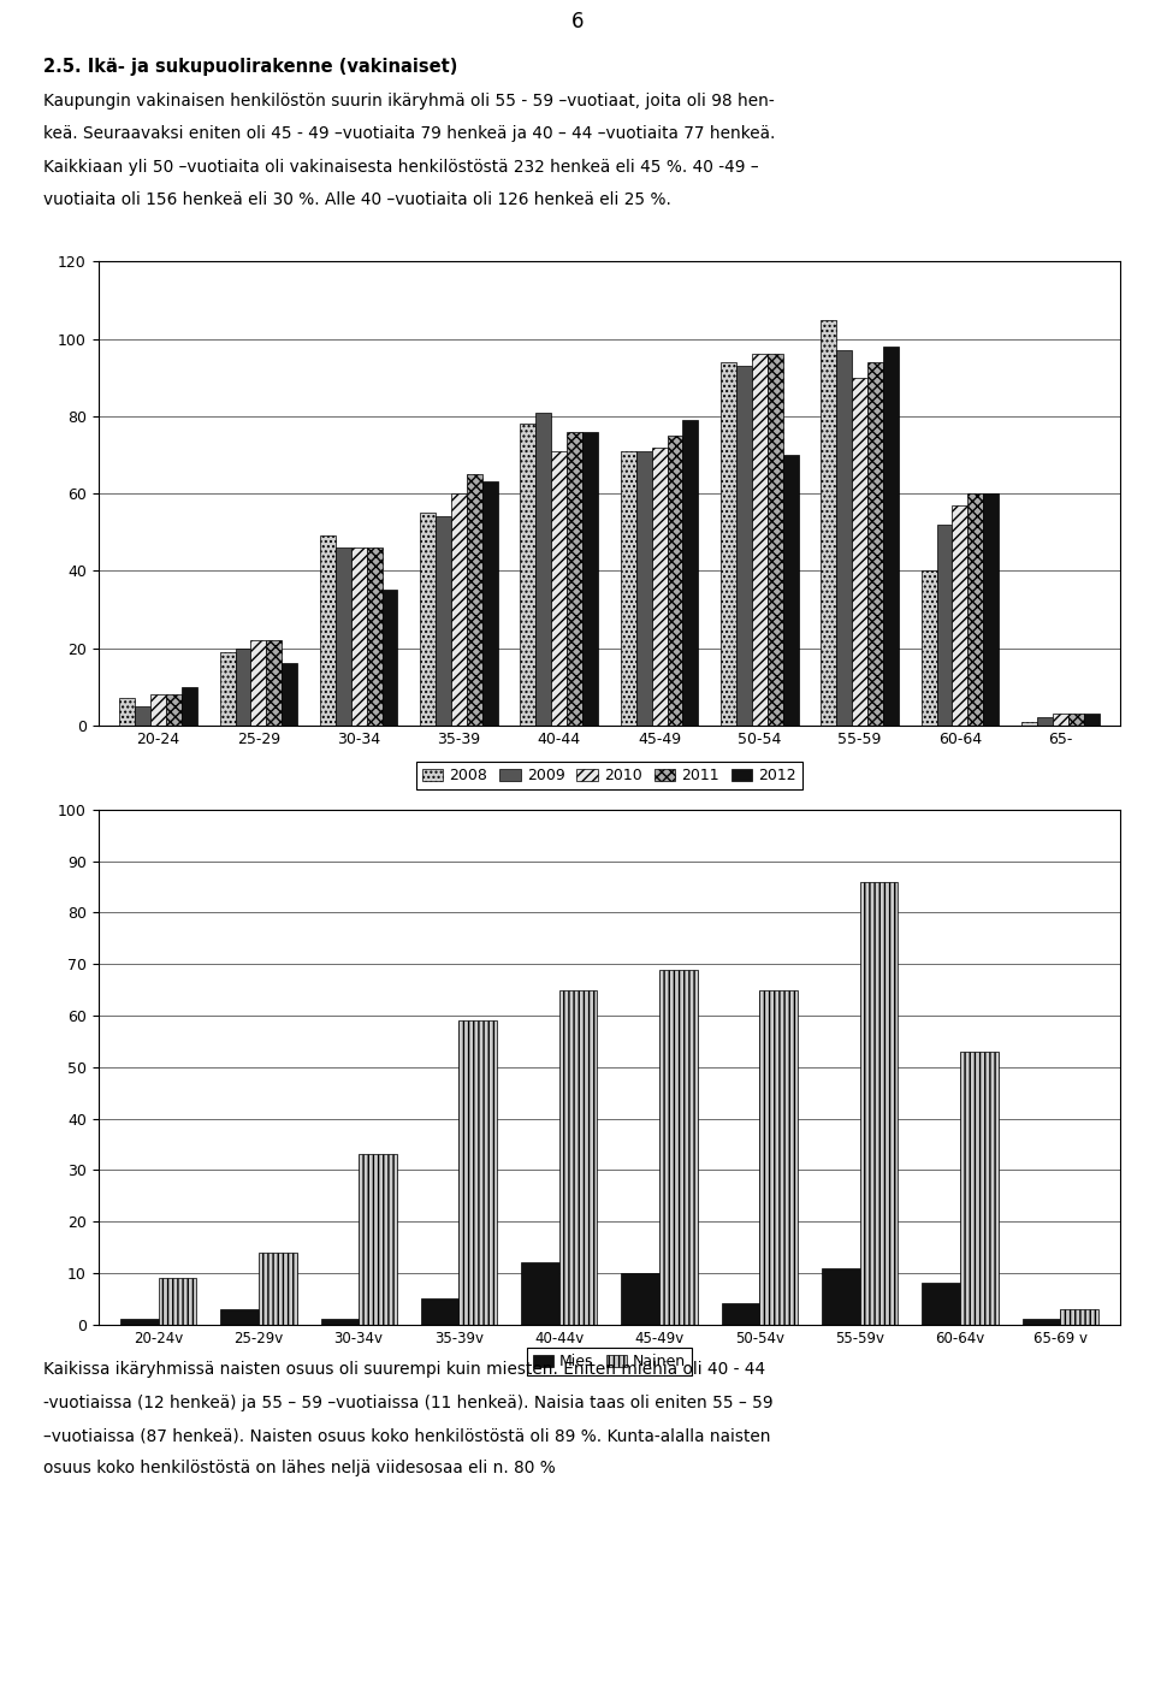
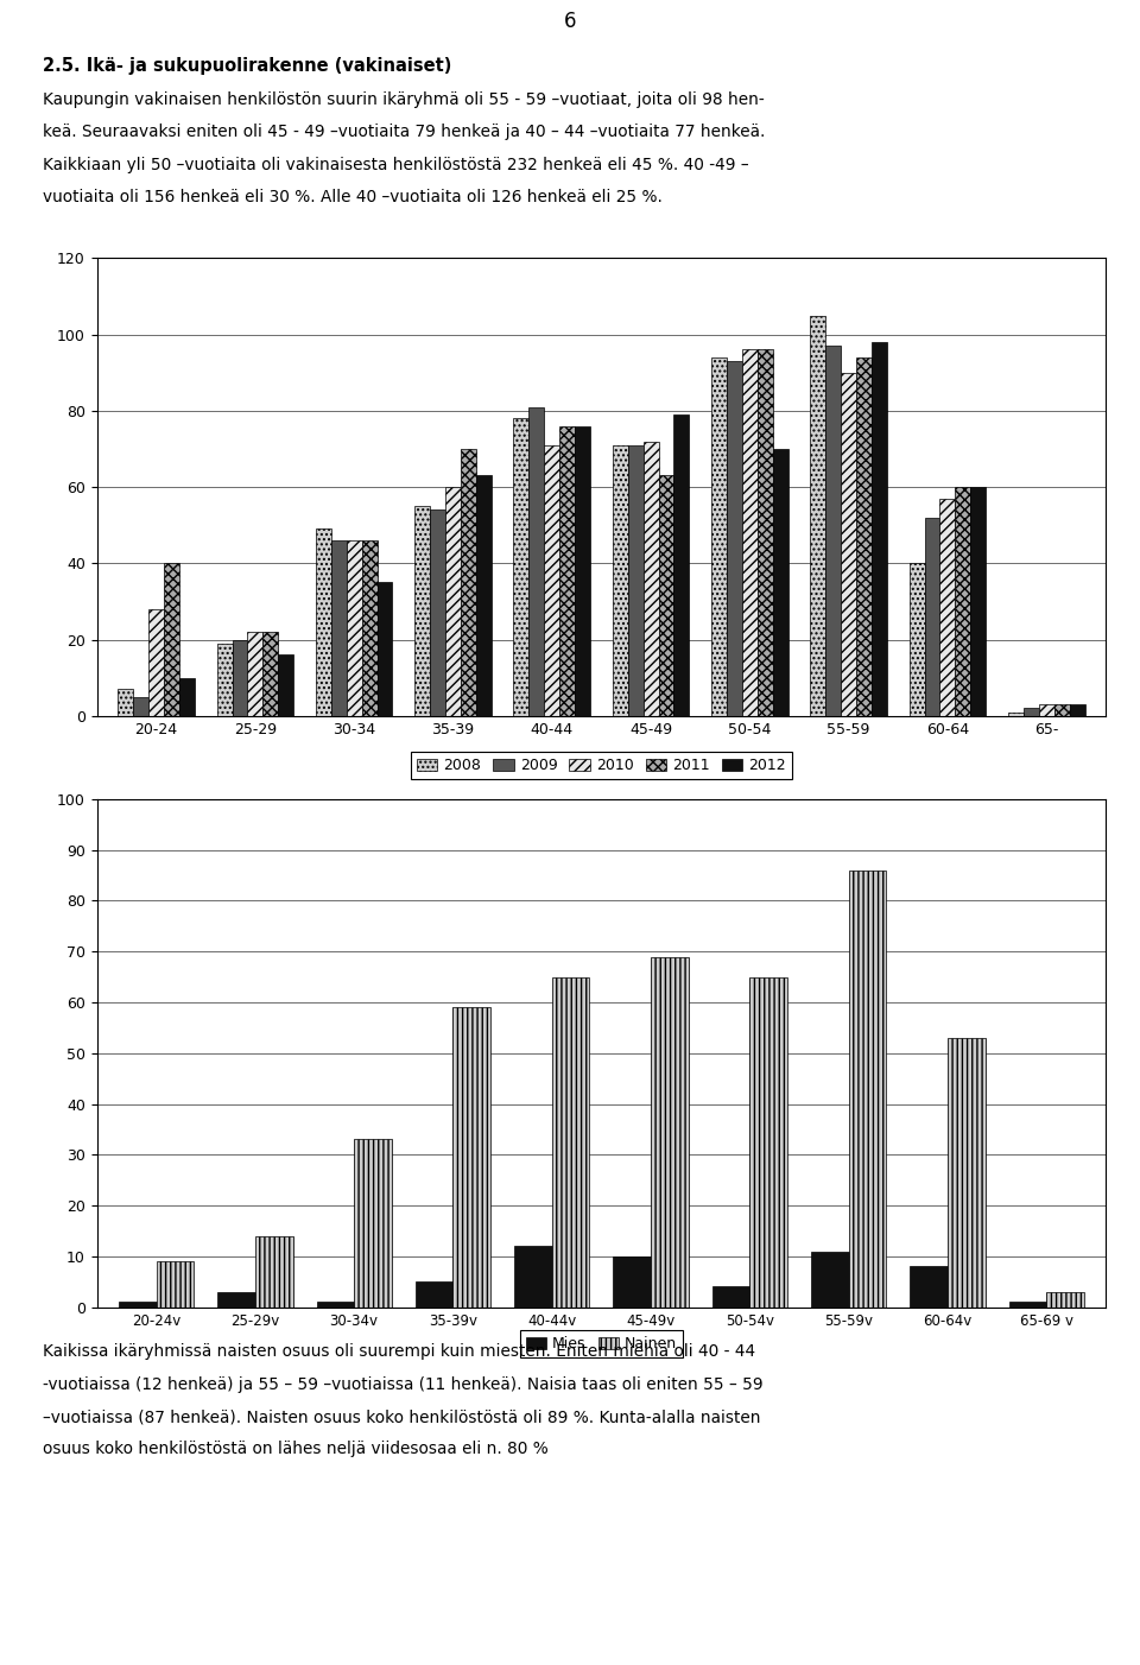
2010/20-24: 8 -> 28
2011/20-24: 8 -> 40
2011/35-39: 65 -> 70
2011/45-49: 75 -> 63
